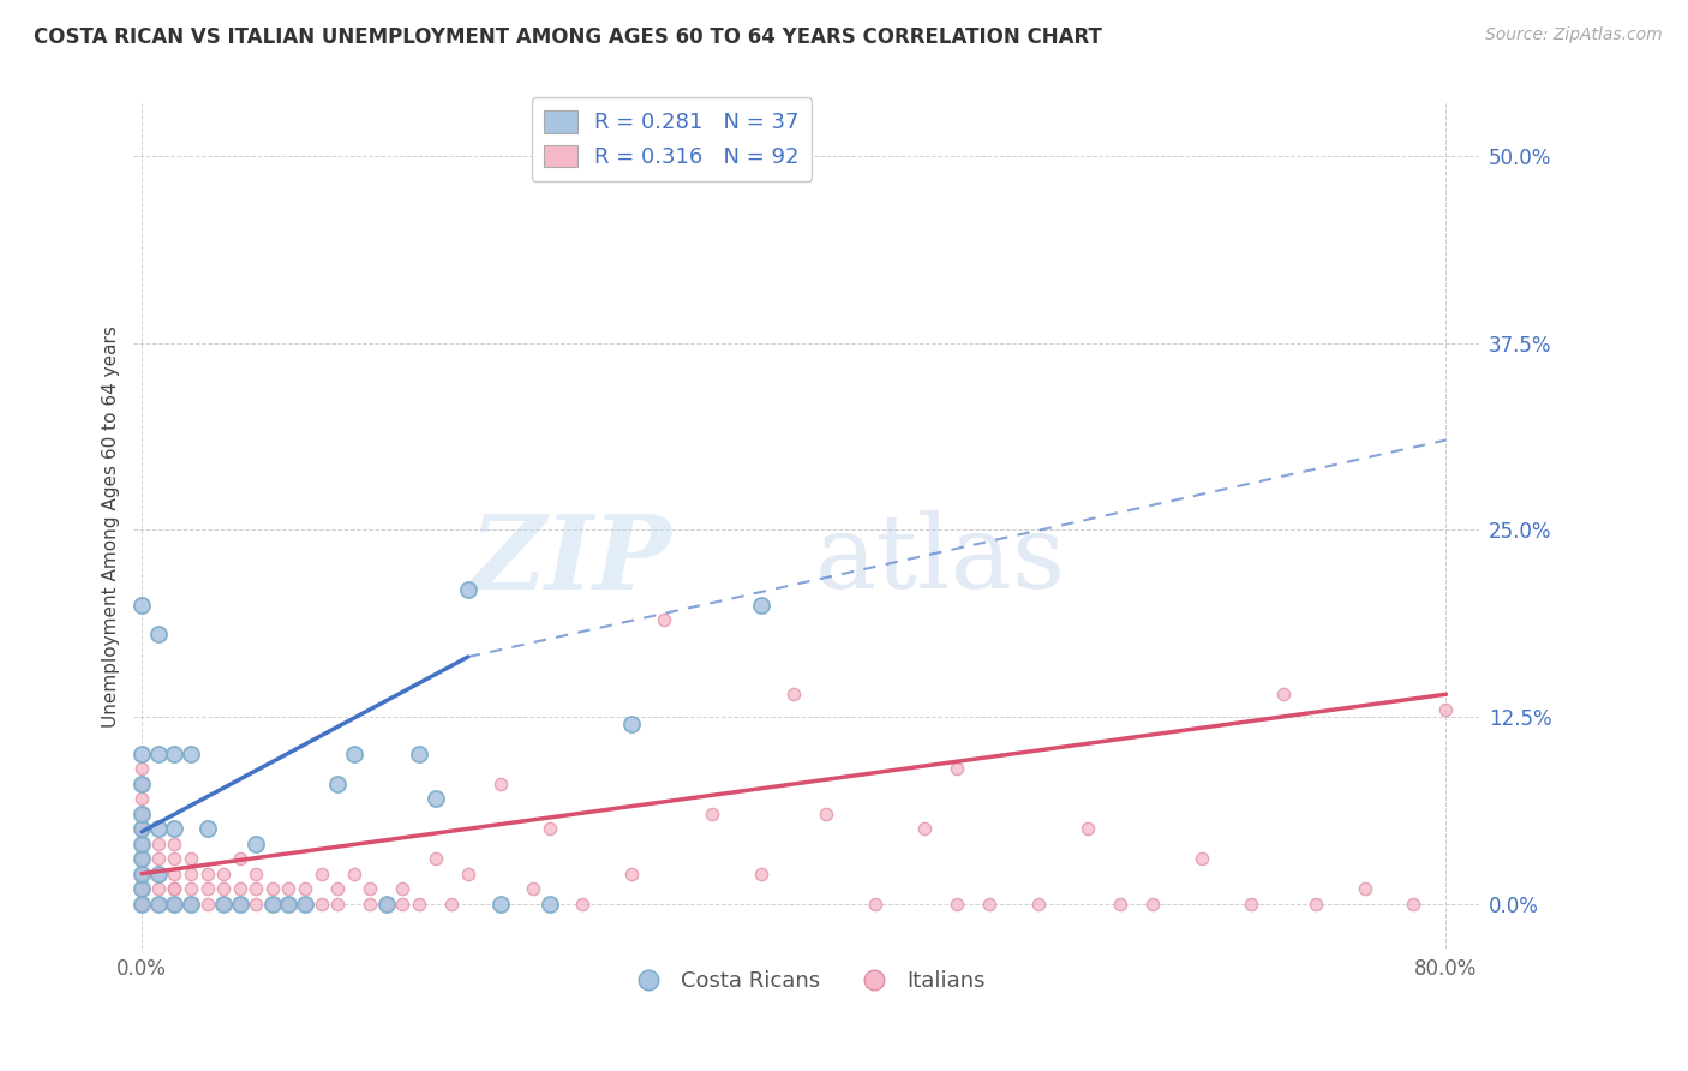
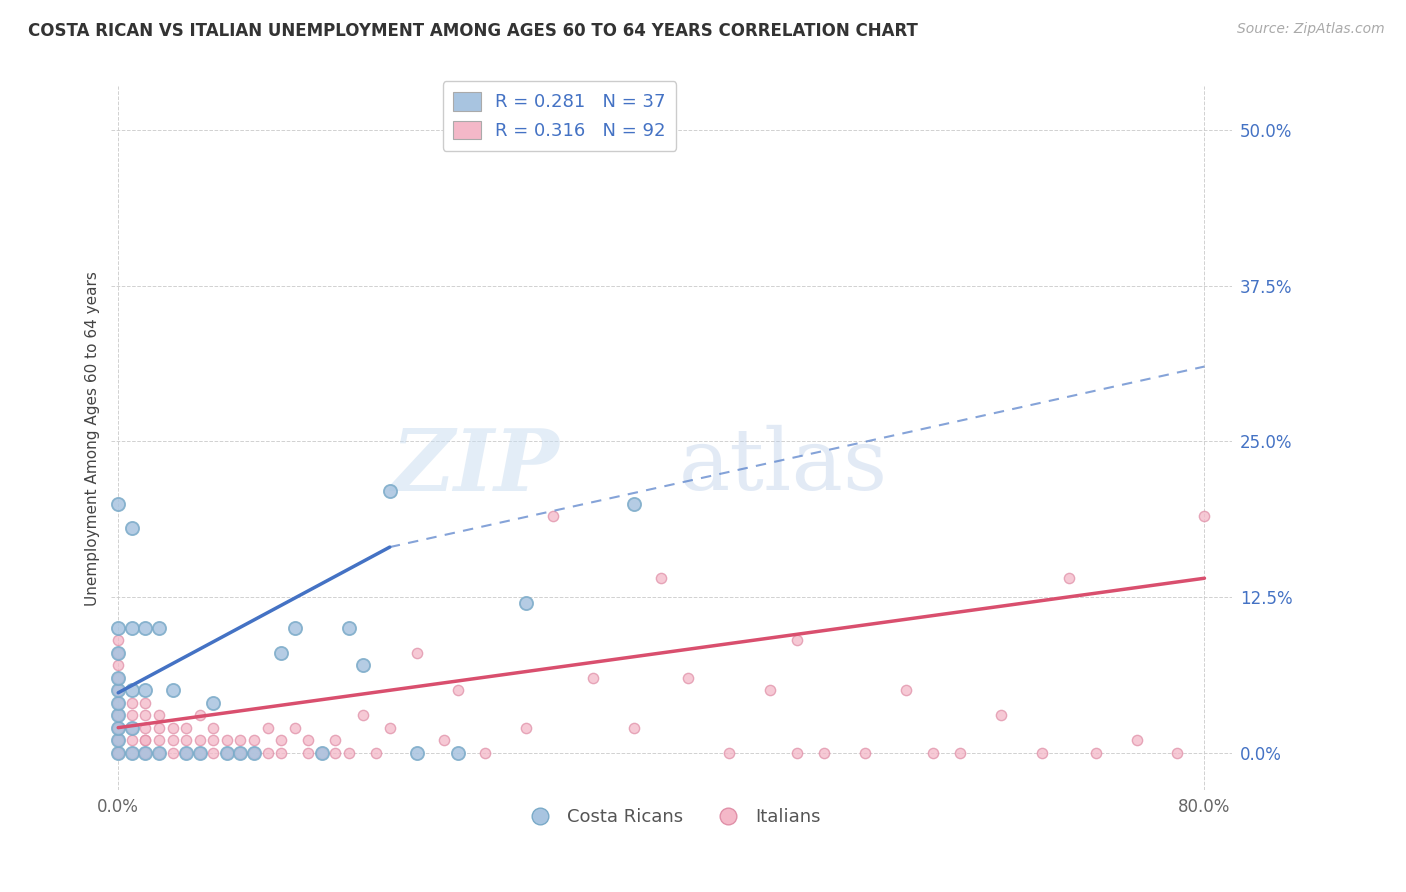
Italians/80.0%: 13% -> 19%
